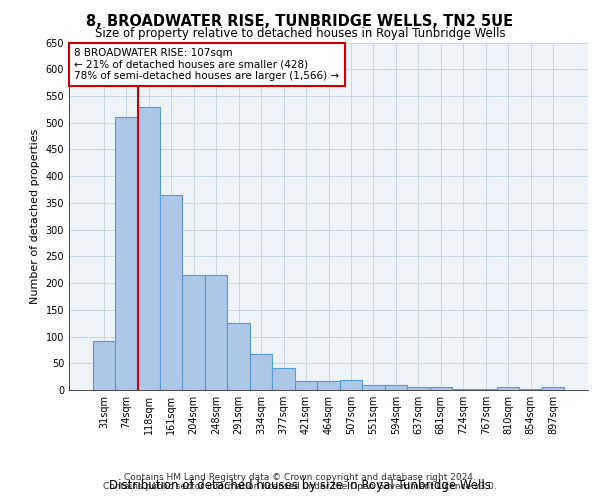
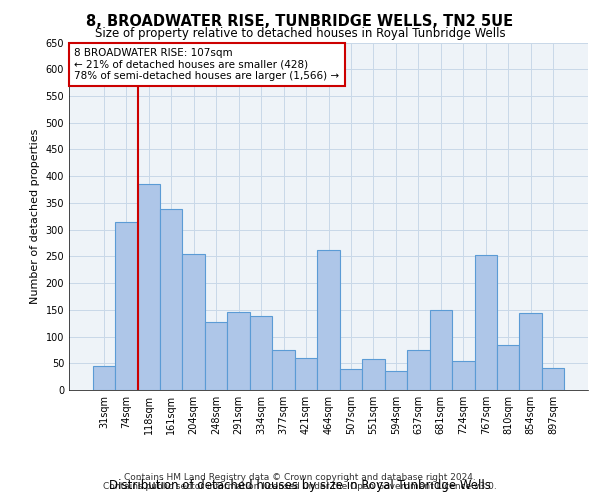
31sqm: 92 -> 44
74sqm: 510 -> 314
118sqm: 530 -> 386
161sqm: 365 -> 338
204sqm: 215 -> 254
248sqm: 215 -> 128
291sqm: 125 -> 146
334sqm: 67 -> 138
377sqm: 42 -> 74
421sqm: 17 -> 60
464sqm: 17 -> 262
507sqm: 18 -> 40
551sqm: 10 -> 58
594sqm: 10 -> 36
637sqm: 5 -> 74
681sqm: 5 -> 150
724sqm: 1 -> 54
767sqm: 1 -> 252
810sqm: 5 -> 84
854sqm: 1 -> 144
897sqm: 5 -> 42
